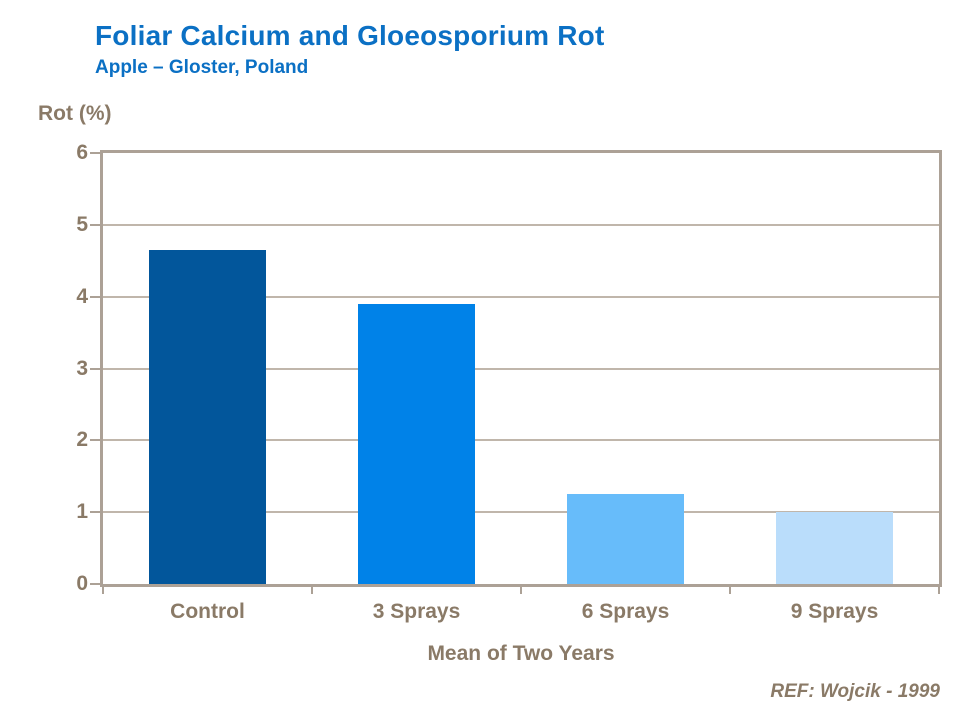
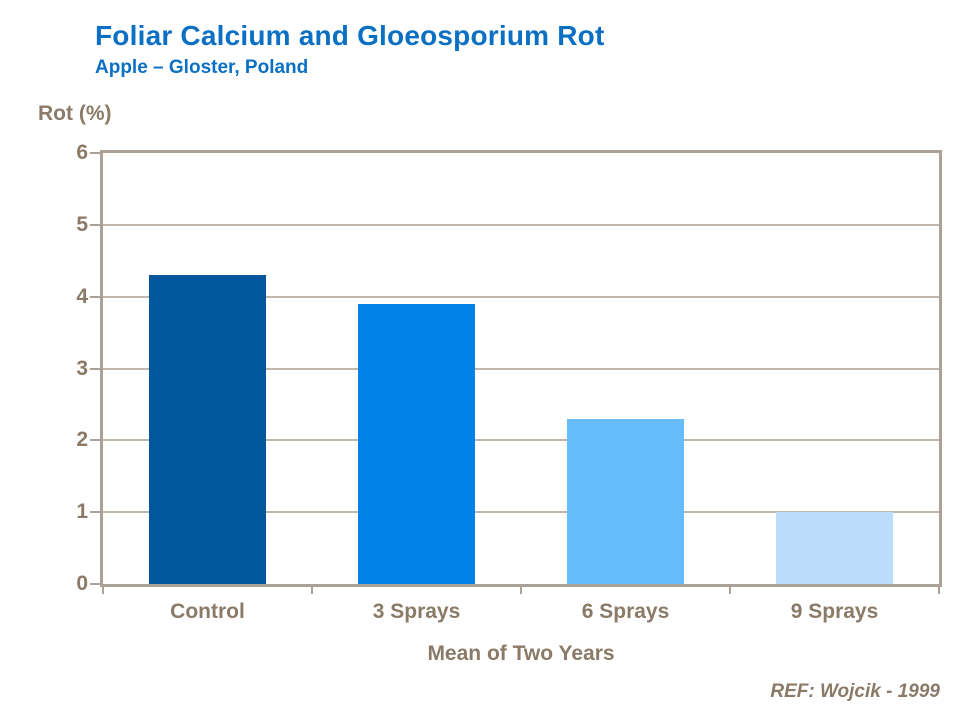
Control: 4.7 -> 4.3
6 Sprays: 1.2 -> 2.3
